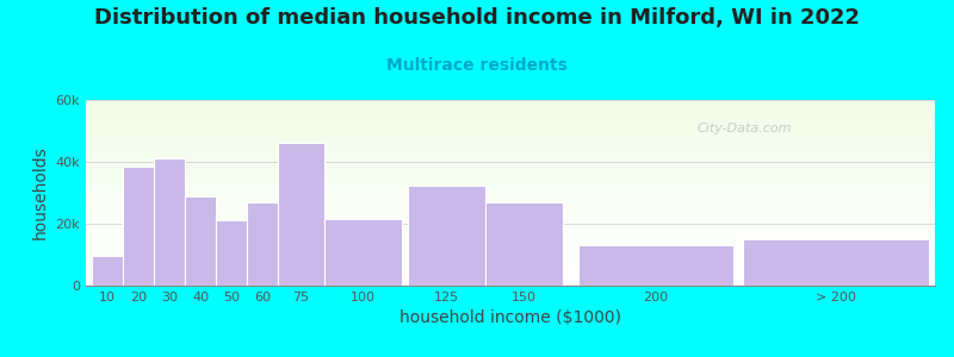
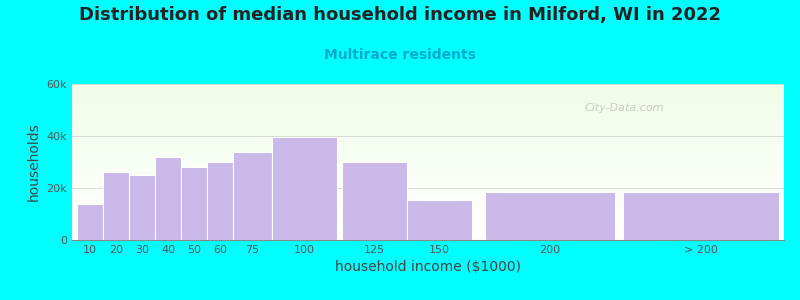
10: 9.5k -> 14.0k
20: 38.5k -> 26.0k
30: 41.0k -> 25.0k
40: 29.0k -> 32.0k
50: 21.0k -> 28.0k
60: 27.0k -> 30.0k
75: 46.0k -> 34.0k
100: 21.5k -> 39.5k
125: 32.5k -> 30.0k
150: 27.0k -> 15.5k
200: 13.0k -> 18.5k
> 200: 15.0k -> 18.5k
